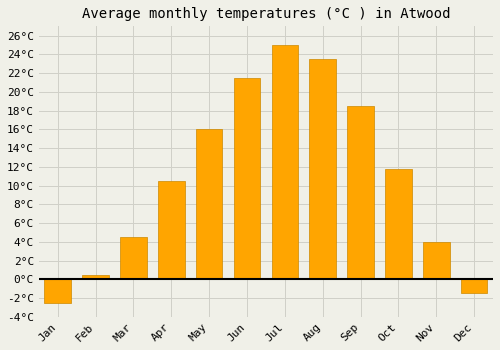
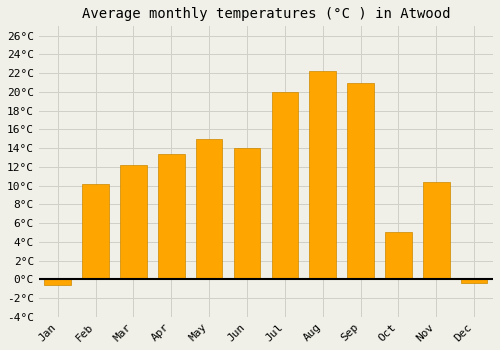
Jan: -2.5°C -> -0.6°C
Feb: 0.5°C -> 10.2°C
Mar: 4.5°C -> 12.2°C
Apr: 10.5°C -> 13.4°C
May: 16.0°C -> 15.0°C
Jun: 21.5°C -> 14.0°C
Jul: 25.0°C -> 20.0°C
Aug: 23.5°C -> 22.2°C
Sep: 18.5°C -> 21.0°C
Oct: 11.8°C -> 5.0°C
Nov: 4.0°C -> 10.4°C
Dec: -1.5°C -> -0.4°C
